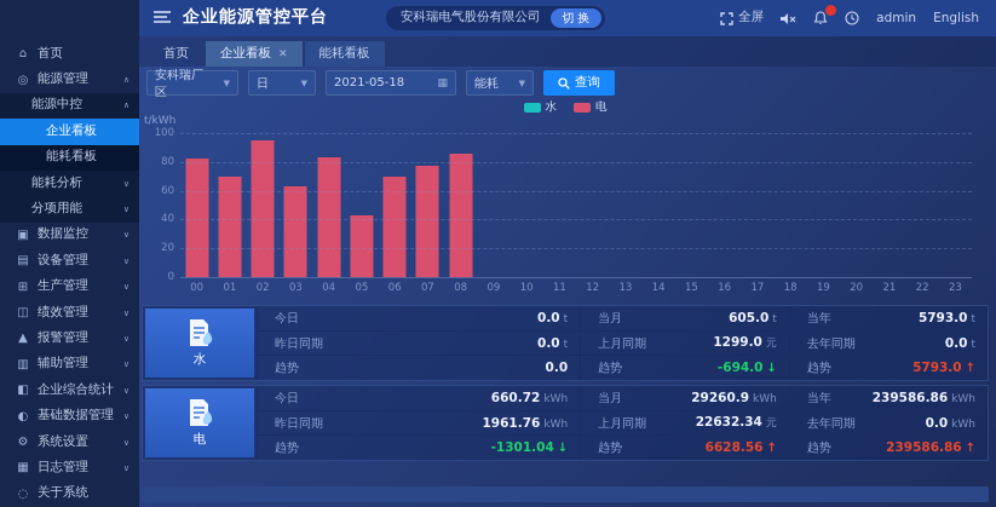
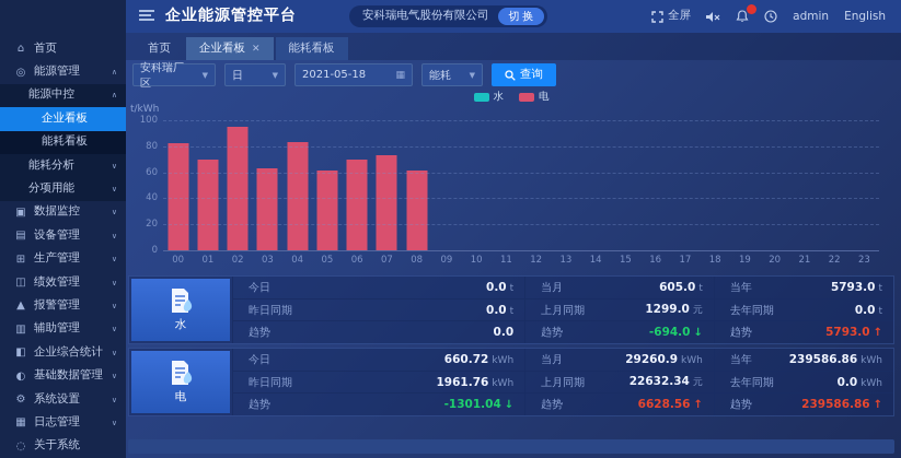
电/05: 43 -> 61
电/07: 77 -> 73
电/08: 86 -> 61
